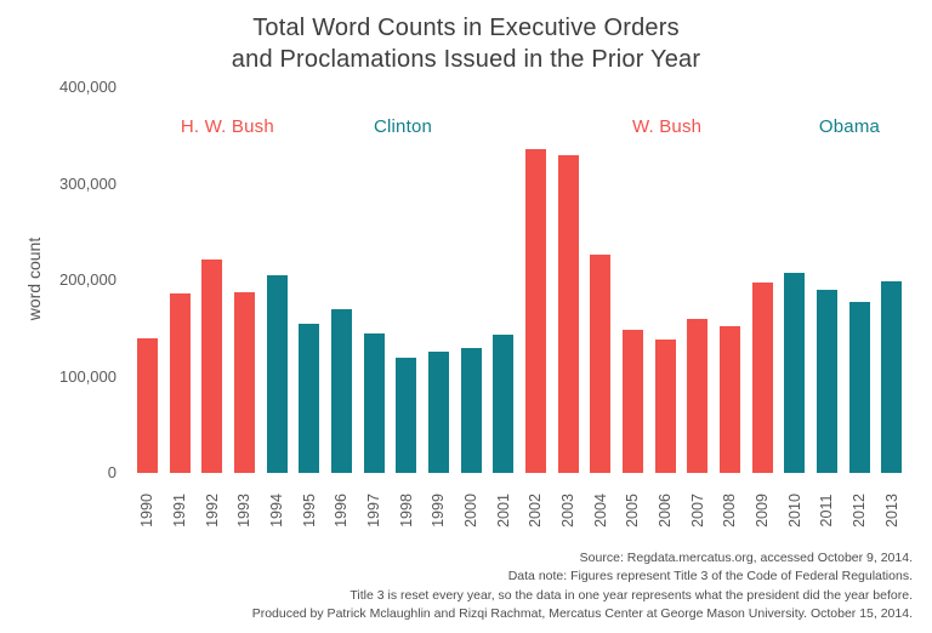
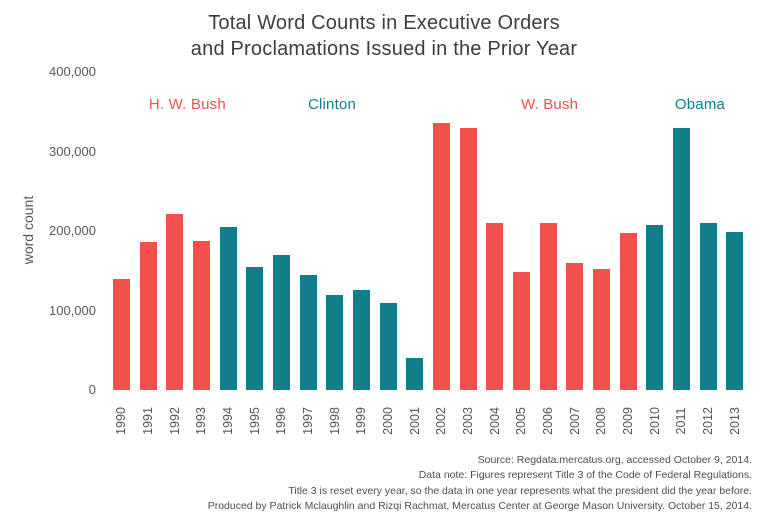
2000: 130000 -> 110000
2001: 140000 -> 40000
2004: 230000 -> 210000
2006: 140000 -> 210000
2011: 190000 -> 330000
2012: 180000 -> 210000
